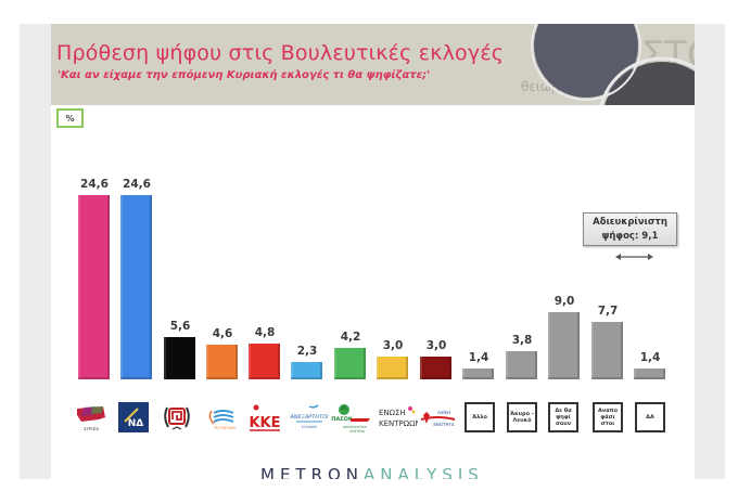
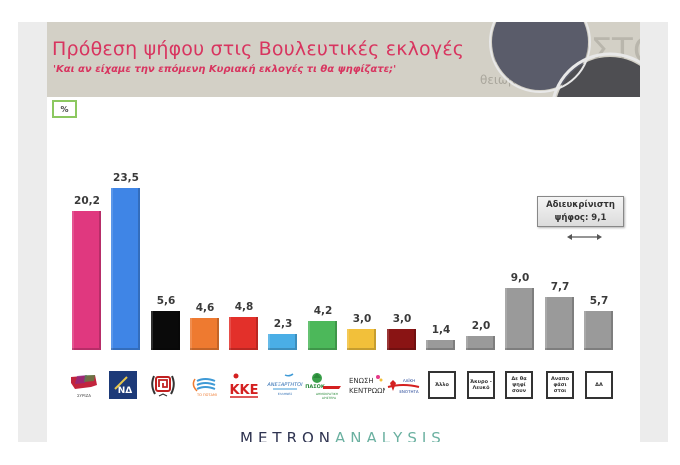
ΣΥΡΙΖΑ: 24,6 -> 20,2
ΝΔ: 24,6 -> 23,5
Άκυρο - Λευκό: 3,8 -> 2,0
ΔΑ: 1,4 -> 5,7
